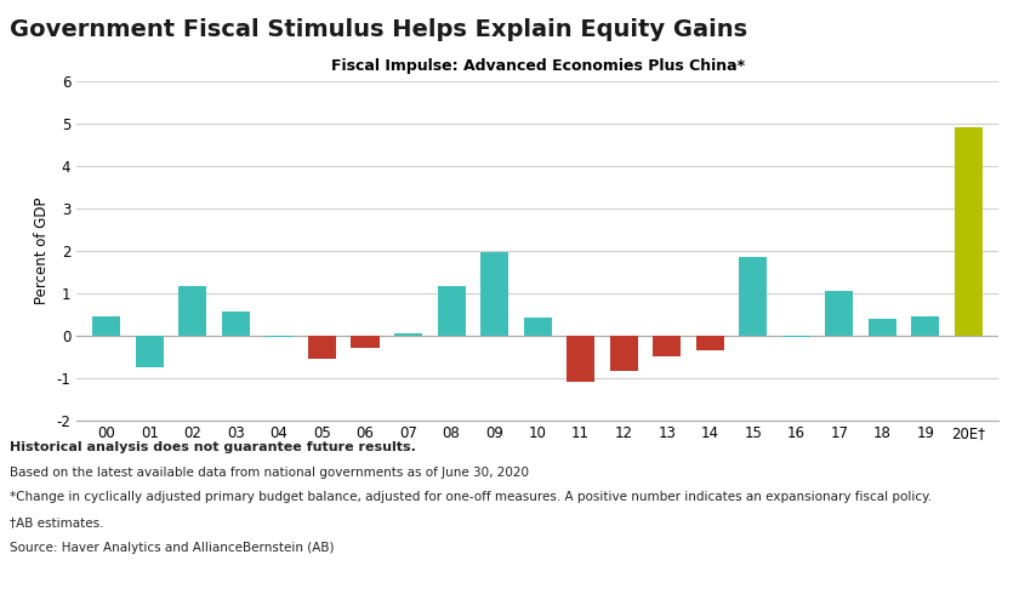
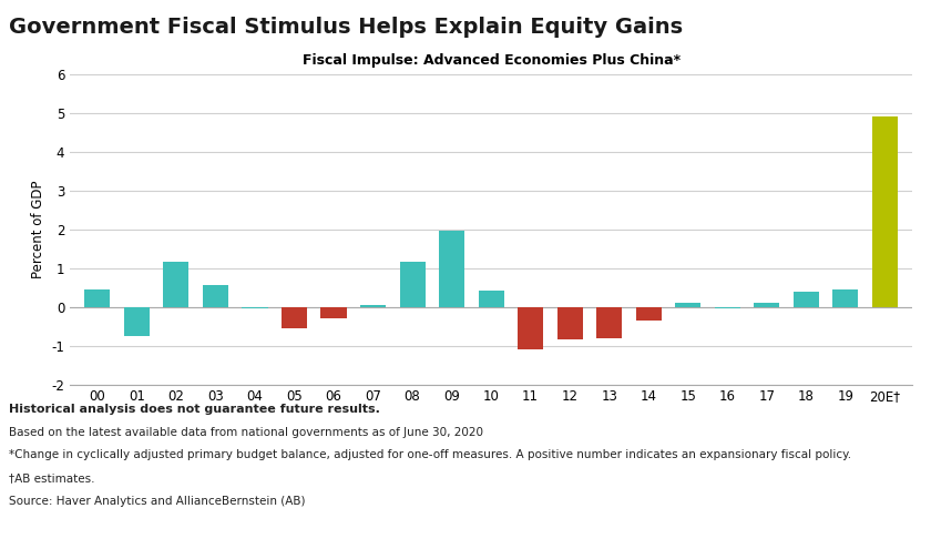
13: -0.50 -> -0.80
15: 1.85 -> 0.10
17: 1.05 -> 0.10
